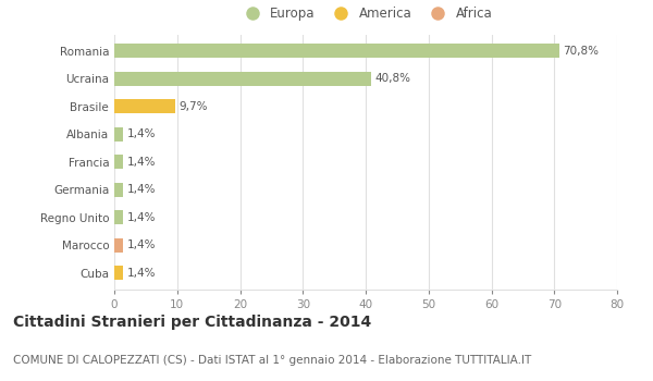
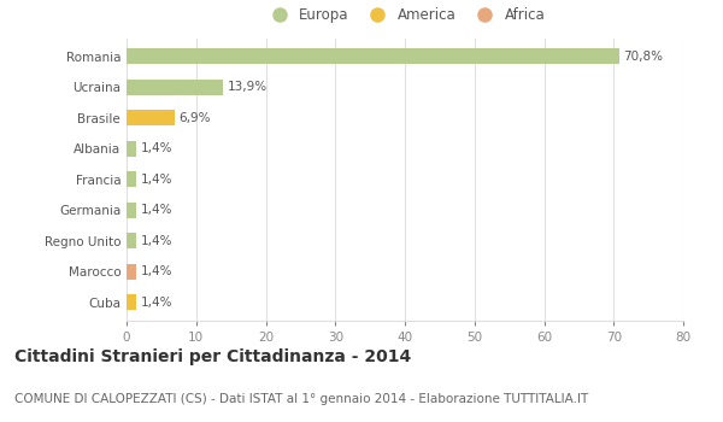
Ucraina: 40,8% -> 13,9%
Brasile: 9,7% -> 6,9%
